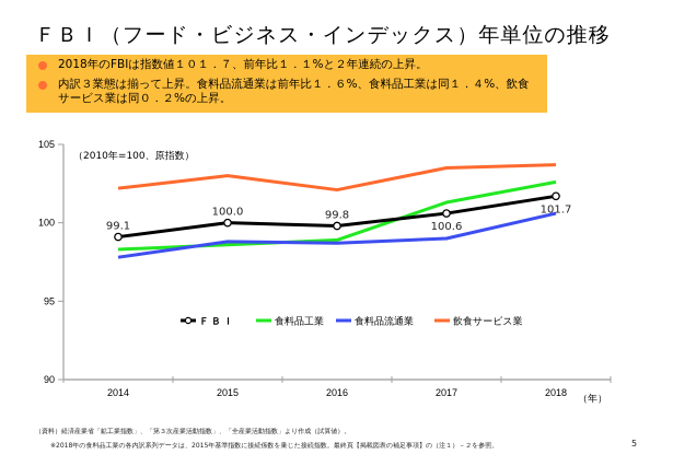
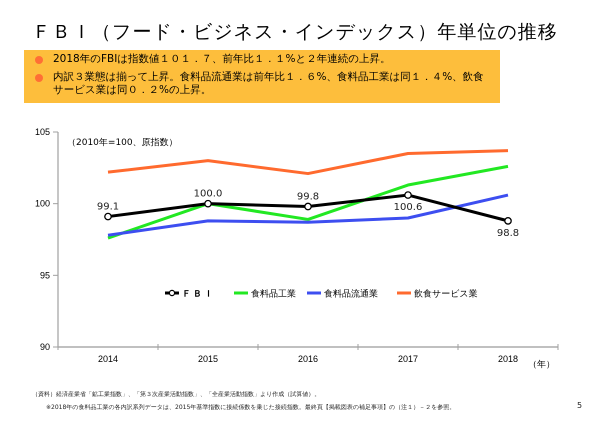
食料品工業/2014: 98.3 -> 97.6
食料品工業/2015: 98.6 -> 100.0
ＦＢＩ/2018: 101.7 -> 98.8
